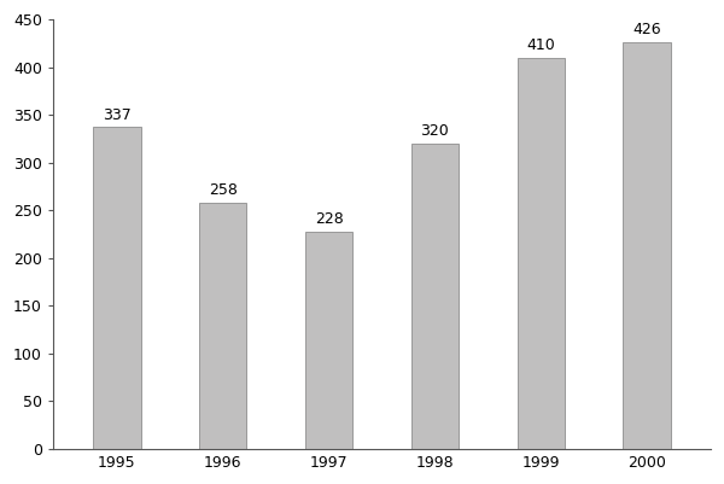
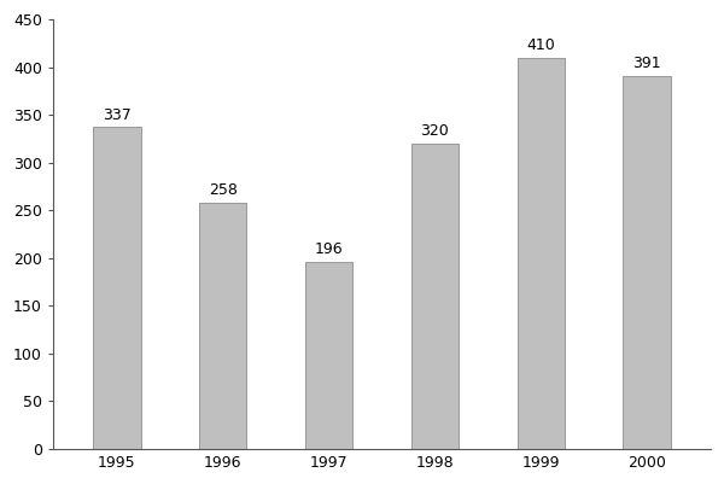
1997: 228 -> 196
2000: 426 -> 391
